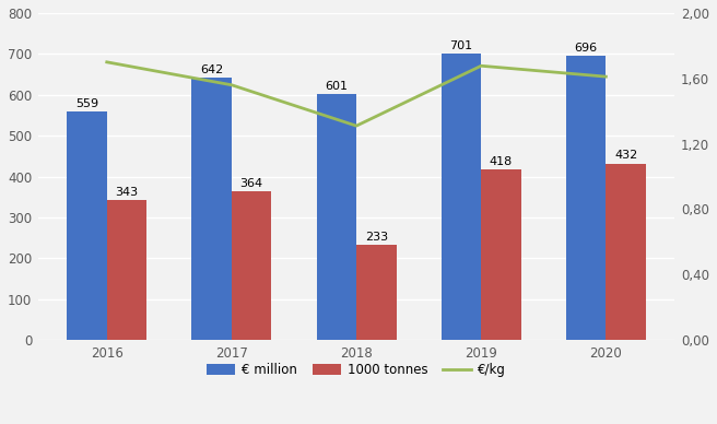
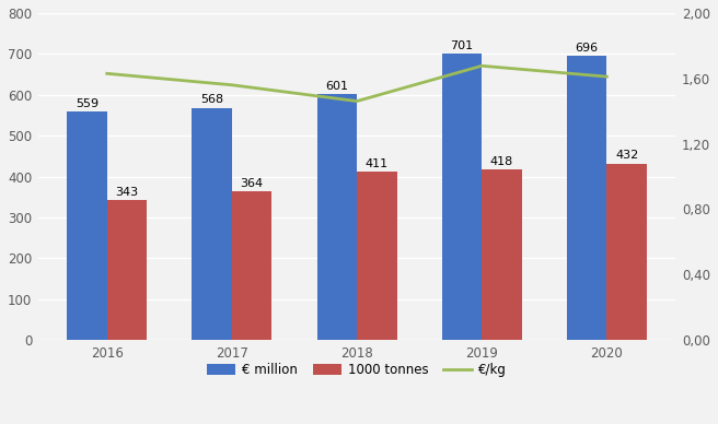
€/kg/2016: 1,70 -> 1,63
€ million/2017: 642 -> 568
€/kg/2018: 1,31 -> 1,46
1000 tonnes/2018: 233 -> 411
